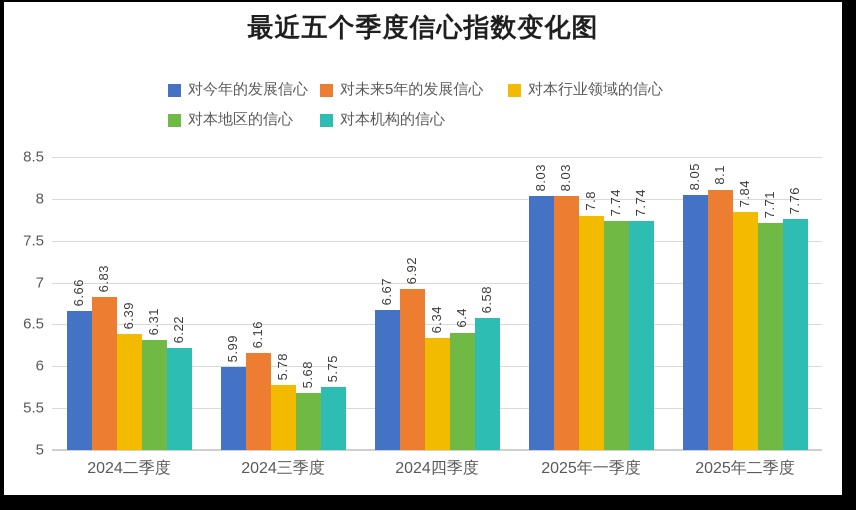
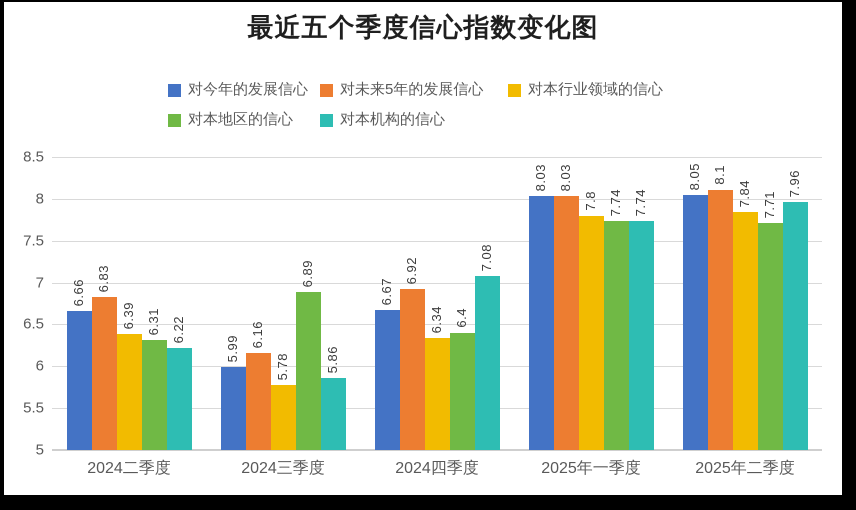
对本地区的信心/2024三季度: 5.68 -> 6.89
对本机构的信心/2024三季度: 5.75 -> 5.86
对本机构的信心/2024四季度: 6.58 -> 7.08
对本机构的信心/2025年二季度: 7.76 -> 7.96
